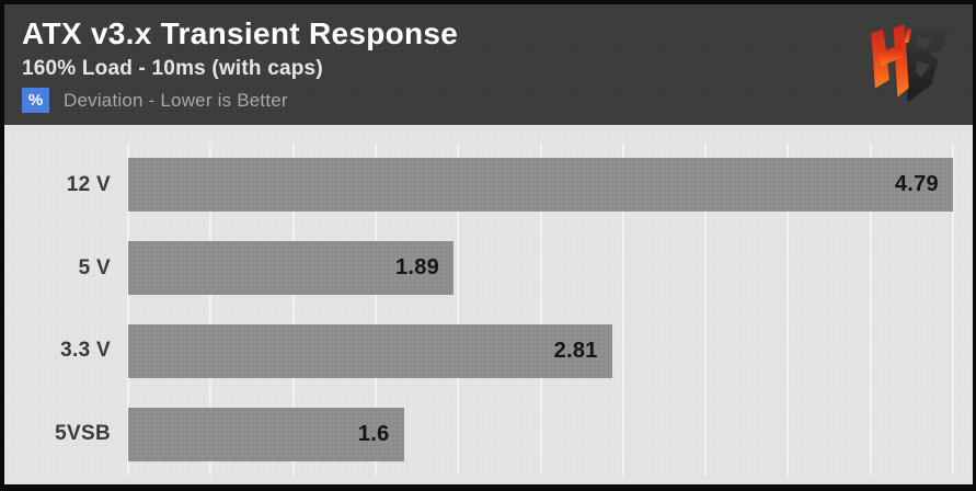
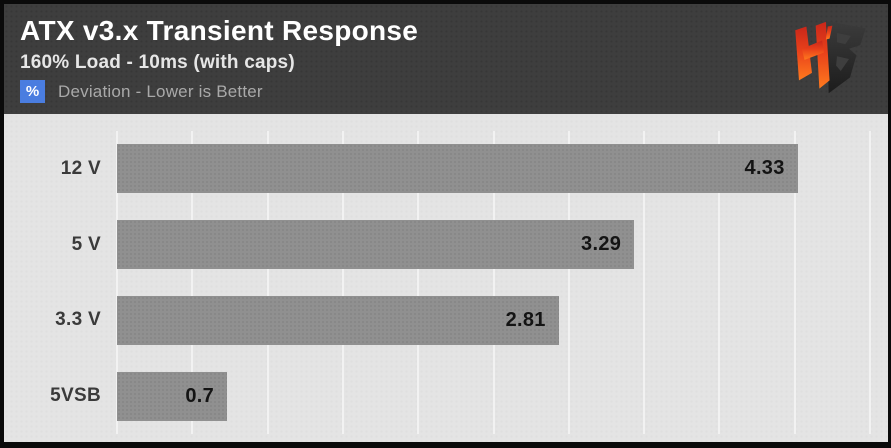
12 V: 4.79 -> 4.33
5 V: 1.89 -> 3.29
5VSB: 1.6 -> 0.7
